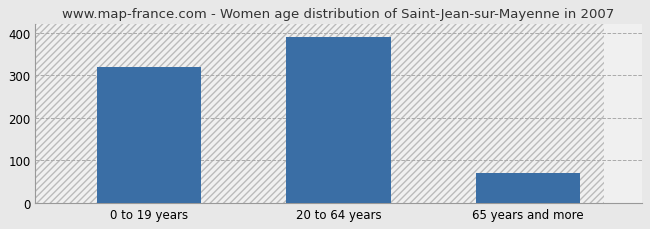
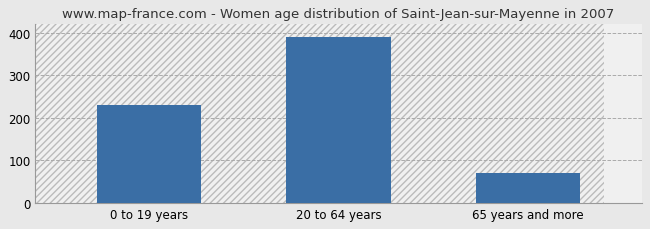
0 to 19 years: 320 -> 230
